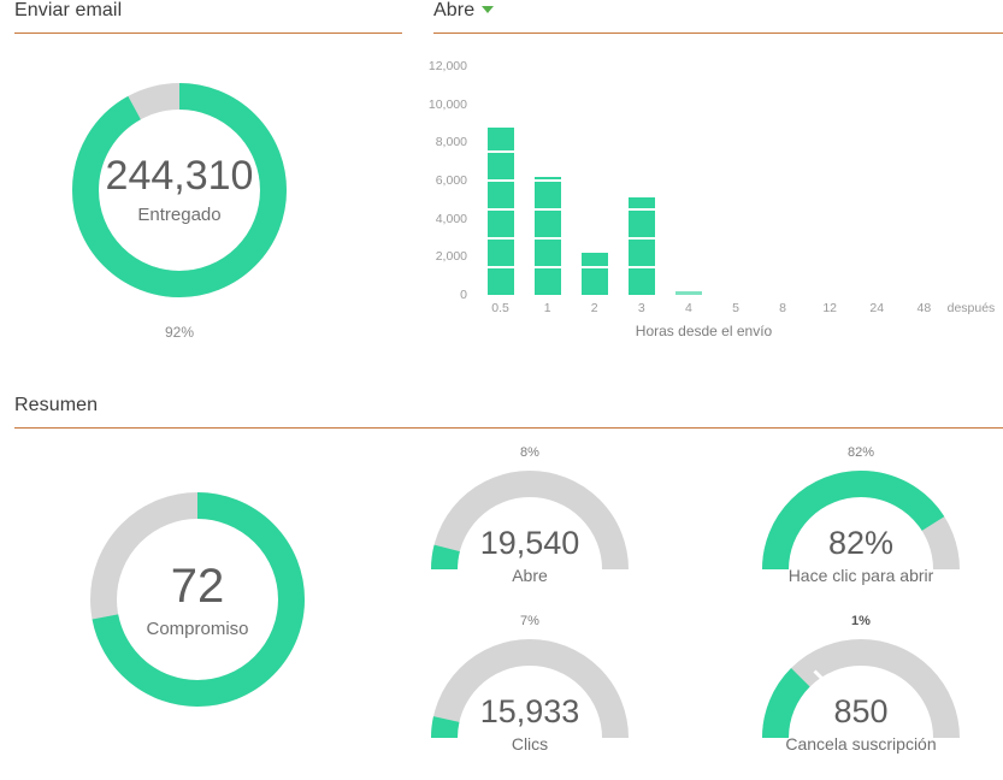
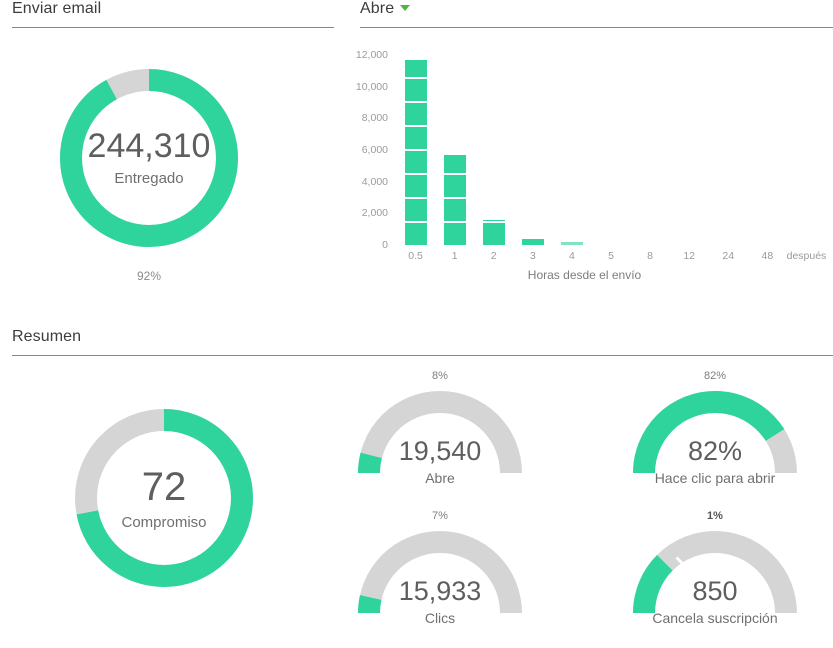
0.5: 8800 -> 11700
1: 6200 -> 5700
2: 2200 -> 1600
3: 5100 -> 400
